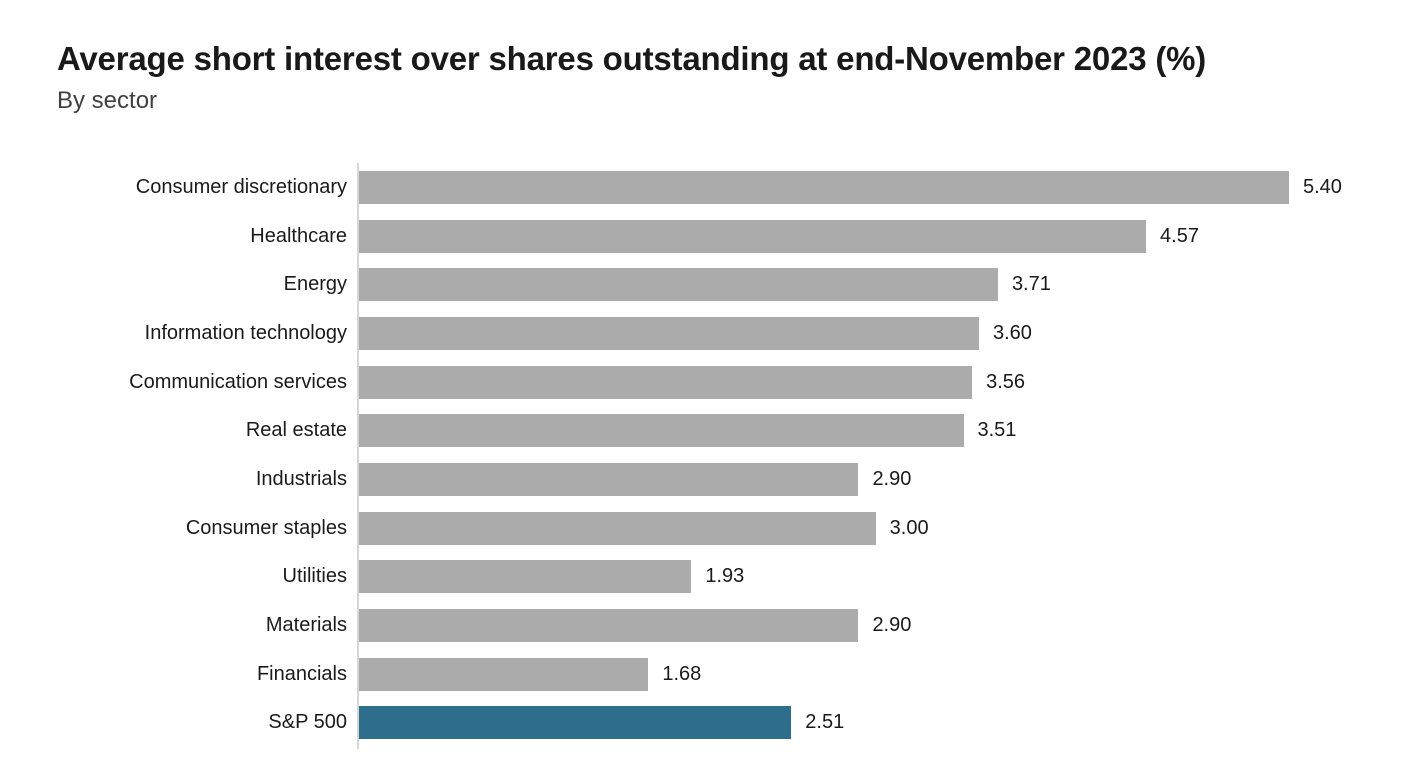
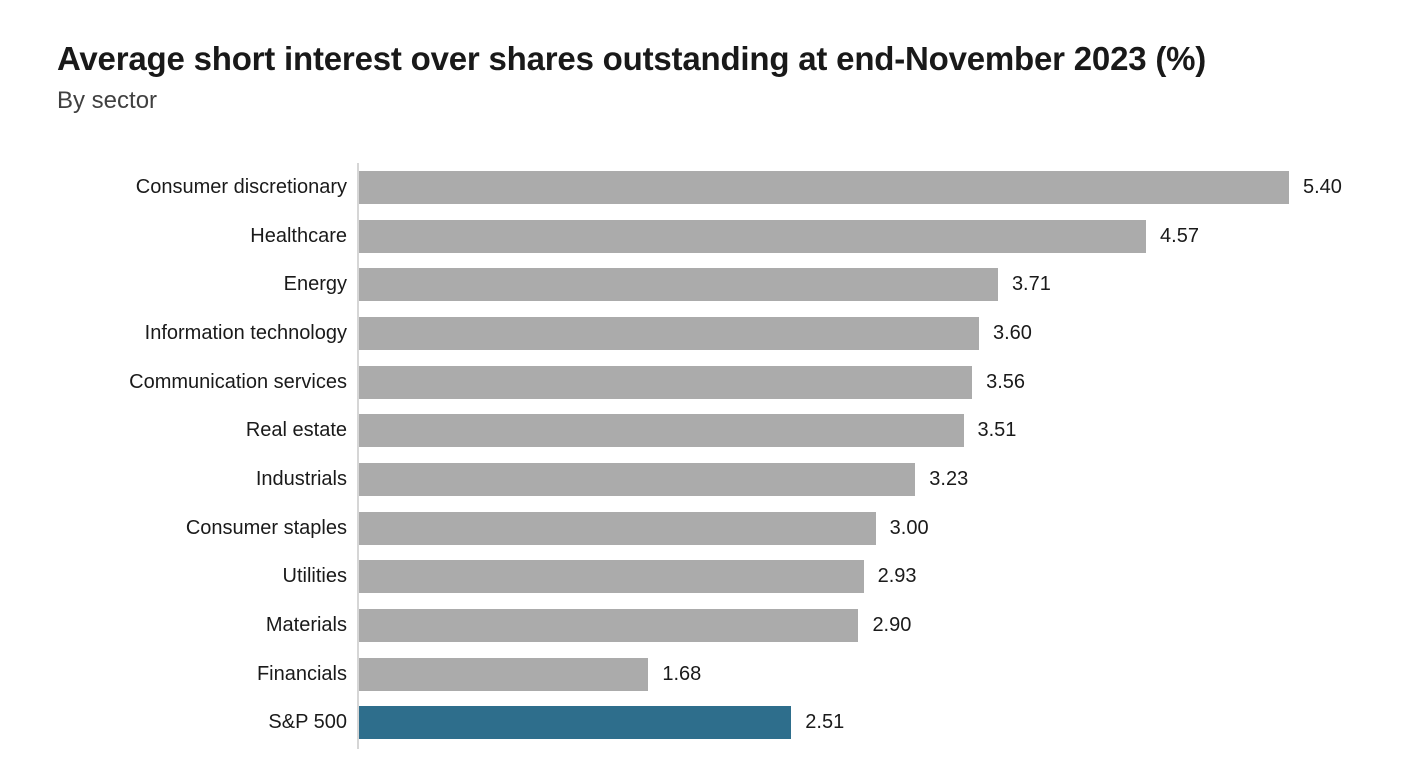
Industrials: 2.90 -> 3.23
Utilities: 1.93 -> 2.93
